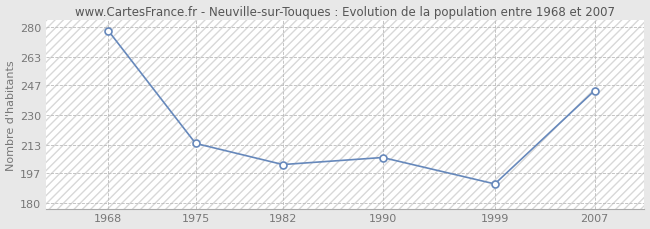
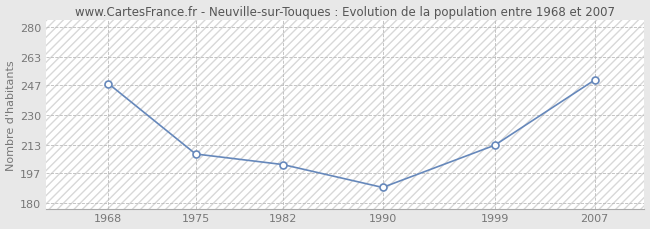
1968: 278 -> 248
1975: 214 -> 208
1990: 206 -> 189
1999: 191 -> 213
2007: 244 -> 250
